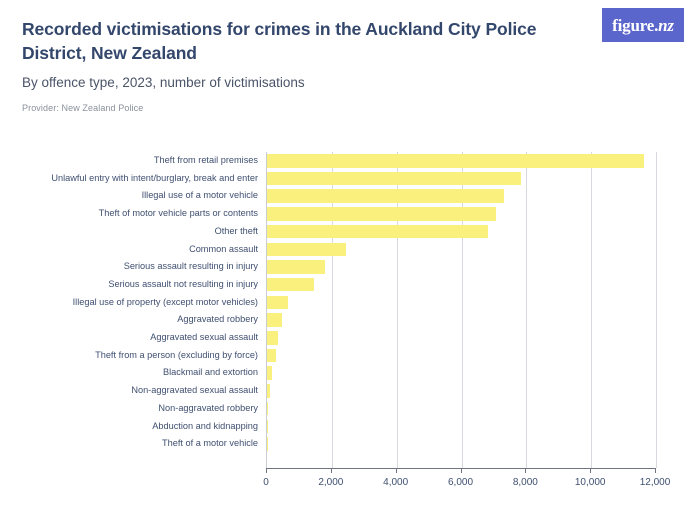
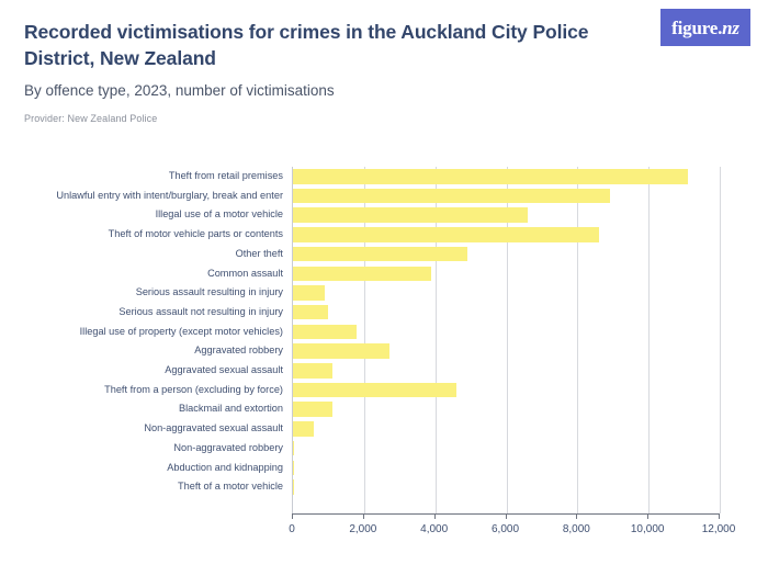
Theft from retail premises: 11600 -> 11100
Unlawful entry with intent/burglary, break and enter: 7800 -> 8900
Illegal use of a motor vehicle: 7300 -> 6600
Theft of motor vehicle parts or contents: 7100 -> 8600
Other theft: 6800 -> 4900
Common assault: 2400 -> 3900
Serious assault resulting in injury: 1800 -> 900
Serious assault not resulting in injury: 1400 -> 1000
Illegal use of property (except motor vehicles): 600 -> 1800
Aggravated robbery: 500 -> 2700
Aggravated sexual assault: 400 -> 1100
Theft from a person (excluding by force): 300 -> 4600
Blackmail and extortion: 200 -> 1100
Non-aggravated sexual assault: 100 -> 600
